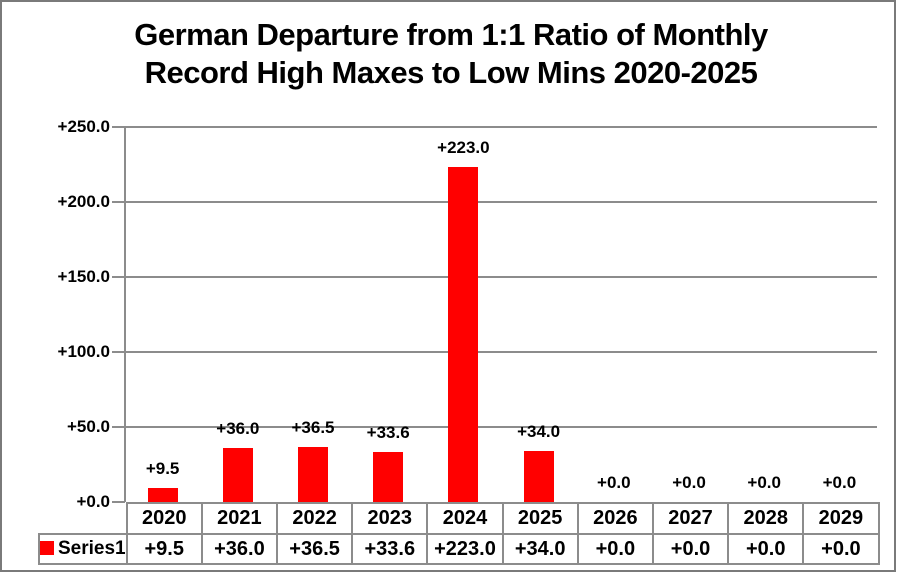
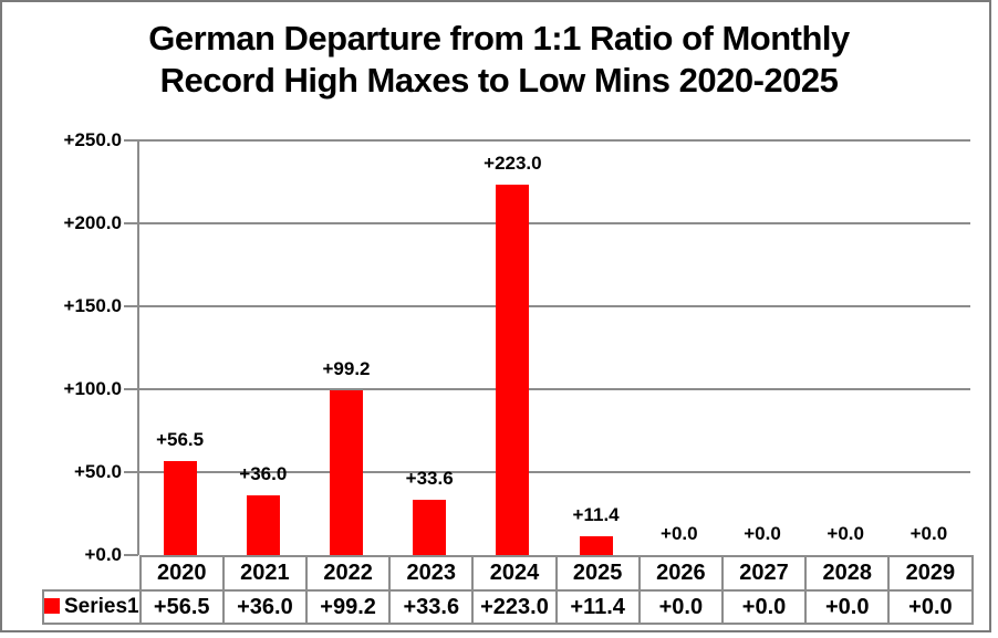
2020: +9.5 -> +56.5
2022: +36.5 -> +99.2
2025: +34.0 -> +11.4
